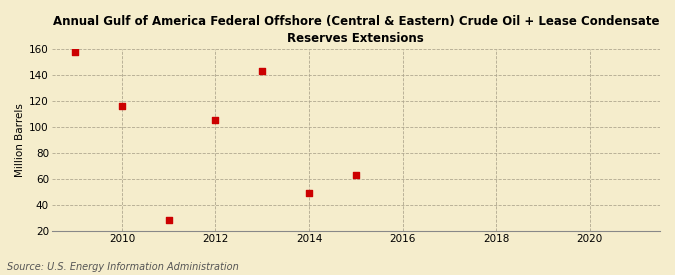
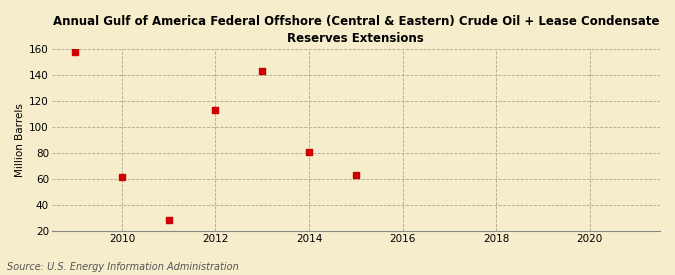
2010: 116 -> 61
2012: 105 -> 113
2014: 49 -> 81
